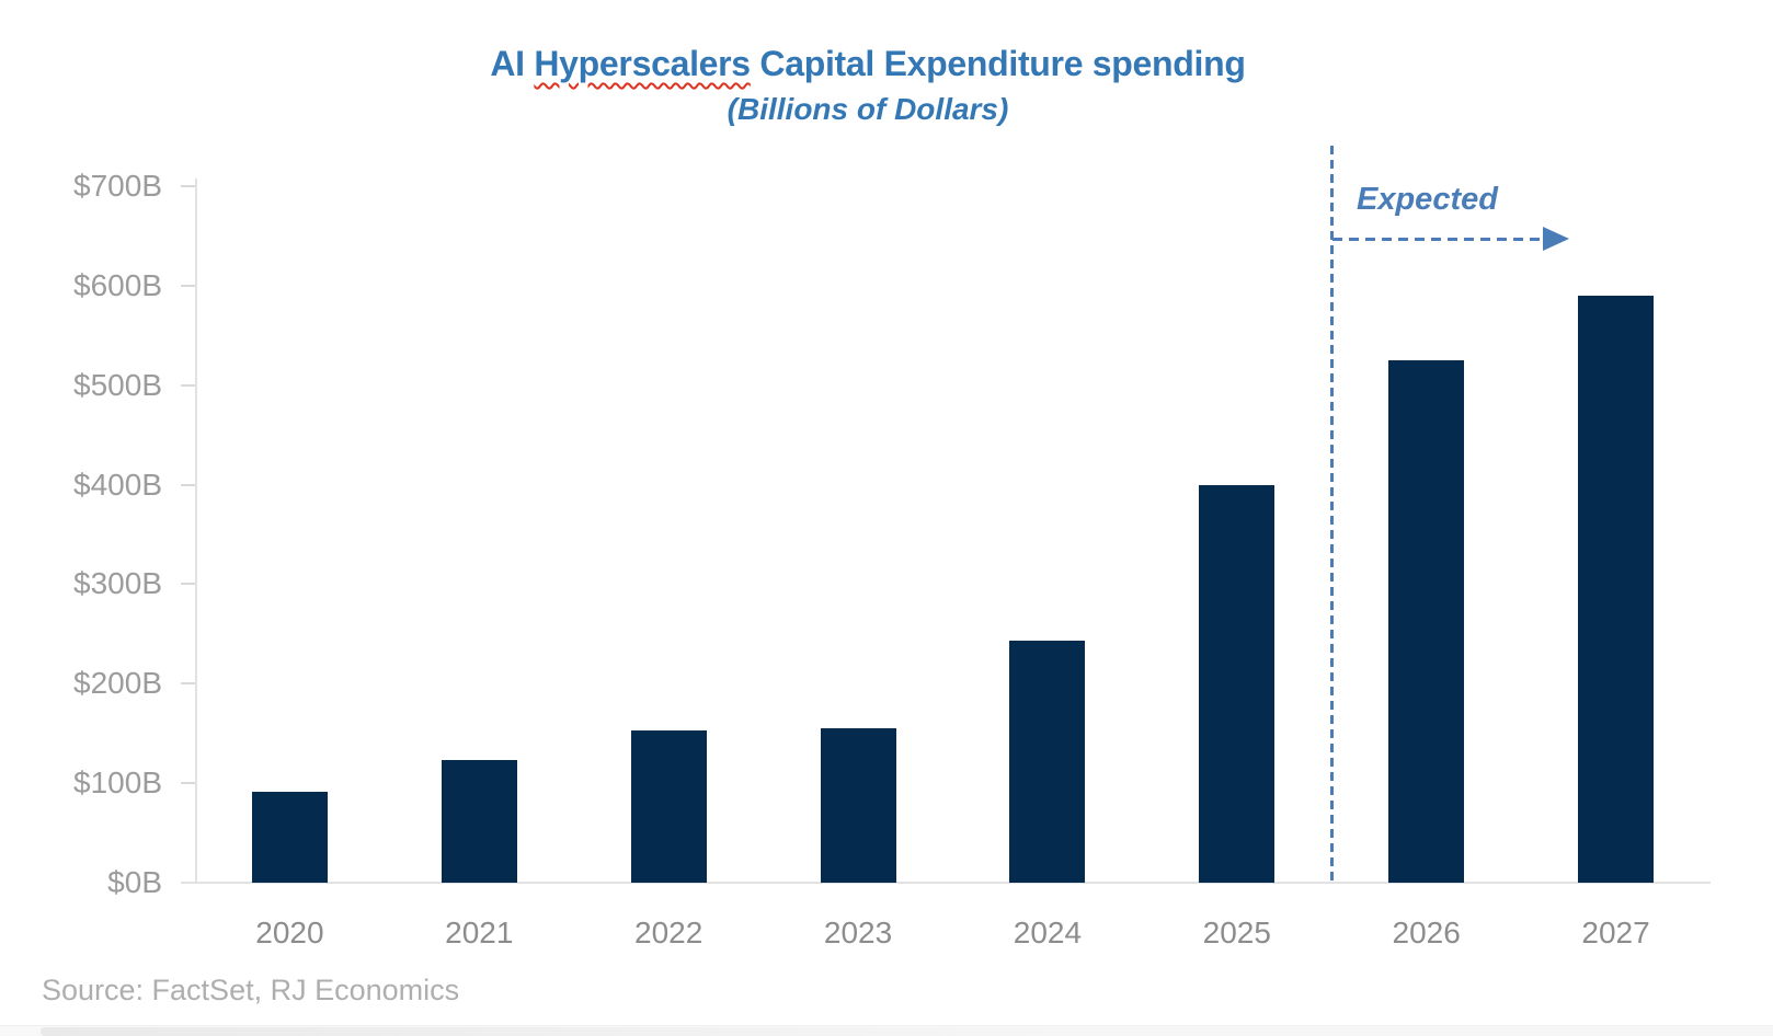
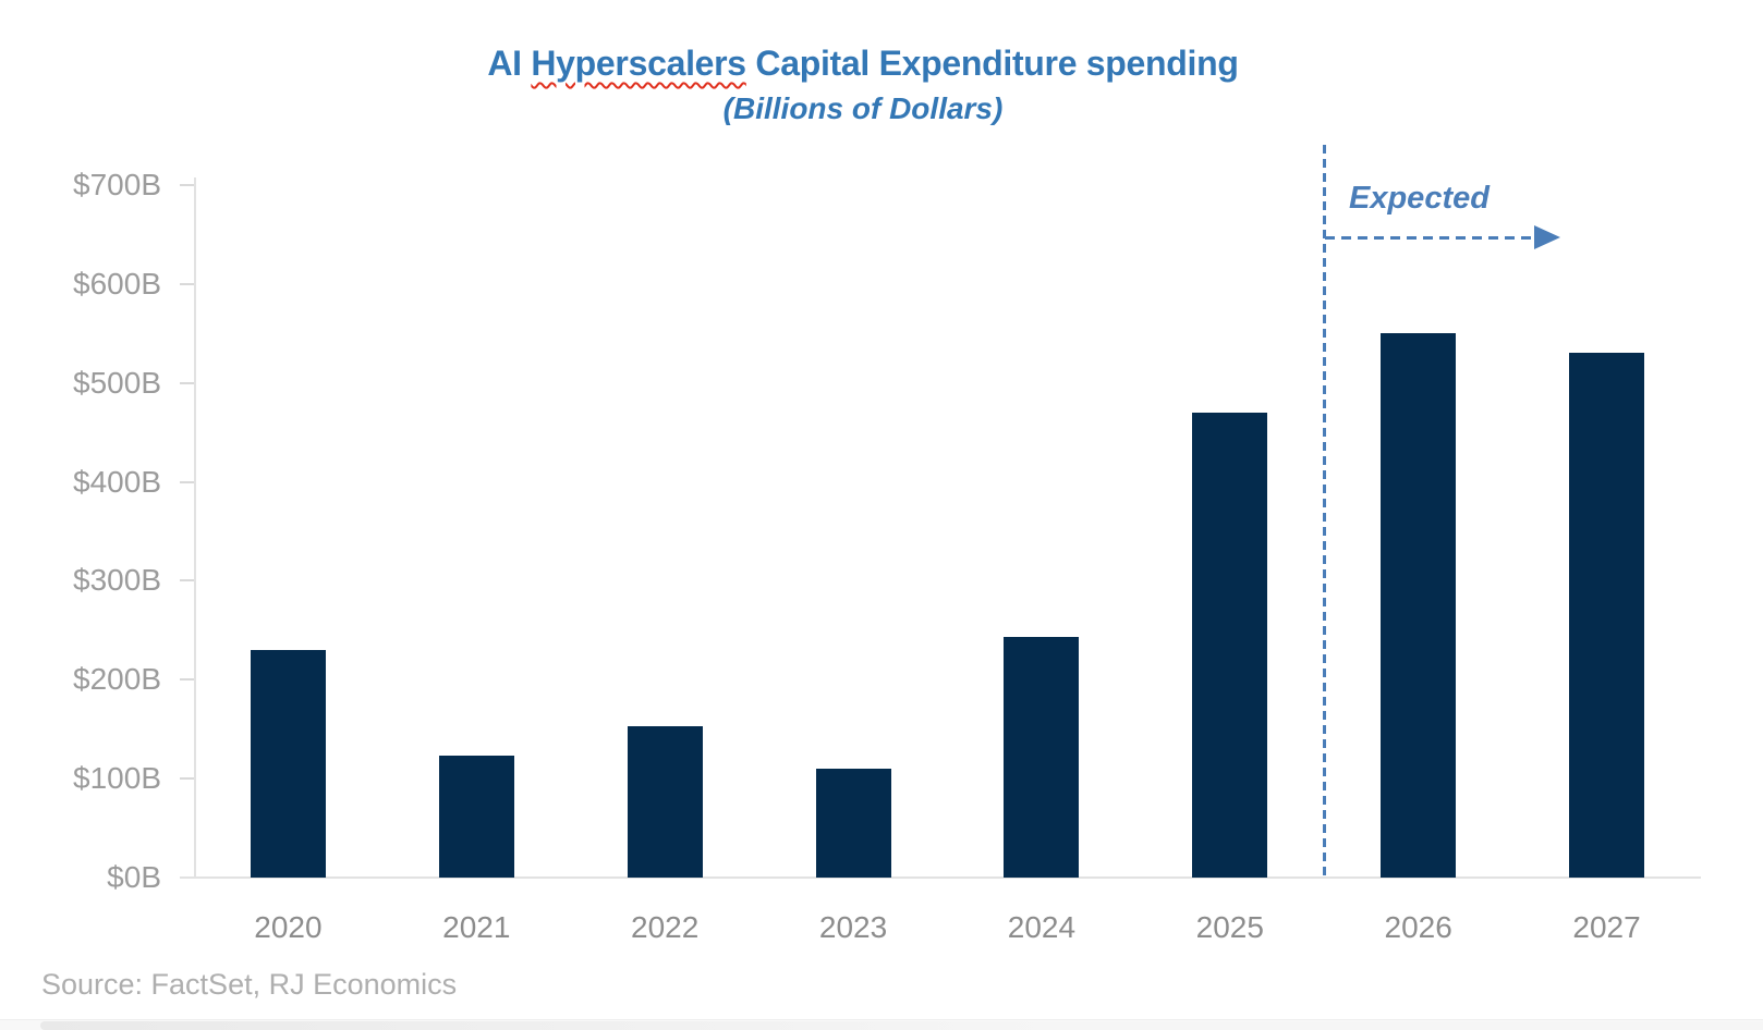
2020: $90B -> $230B
2023: $160B -> $110B
2025: $400B -> $470B
2026: $520B -> $550B
2027: $590B -> $530B
